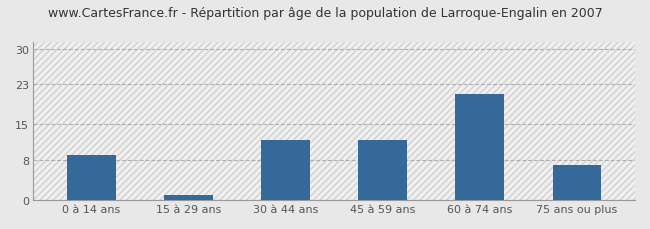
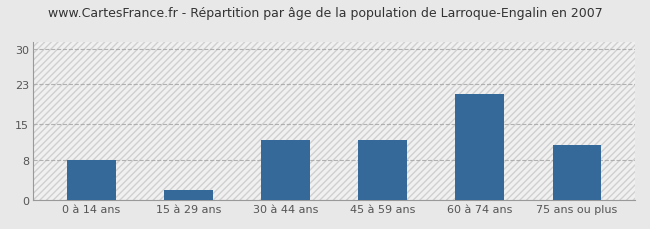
0 à 14 ans: 9 -> 8
15 à 29 ans: 1 -> 2
75 ans ou plus: 7 -> 11
